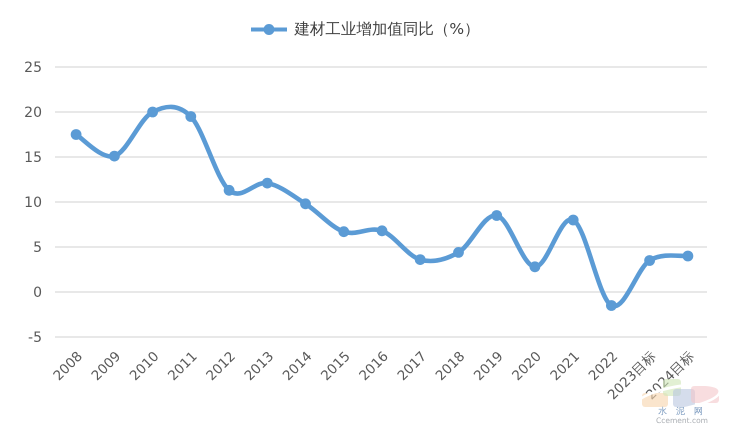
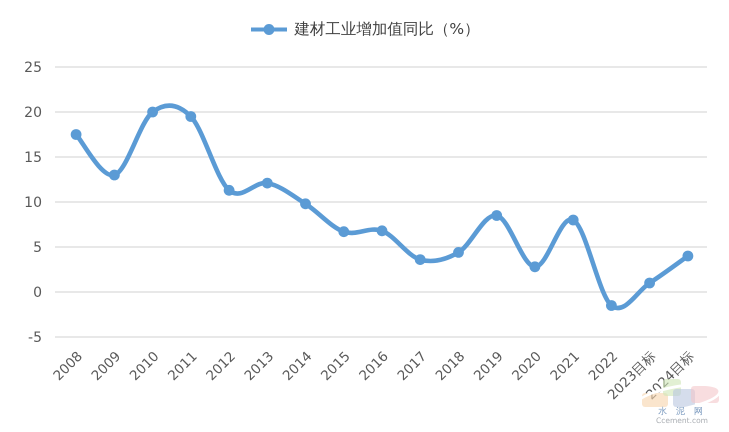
2009: 15 -> 13
2023目标: 4 -> 1
